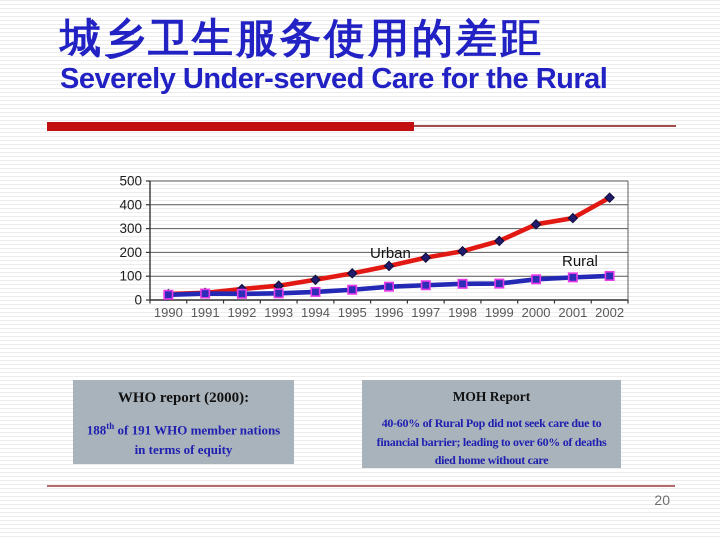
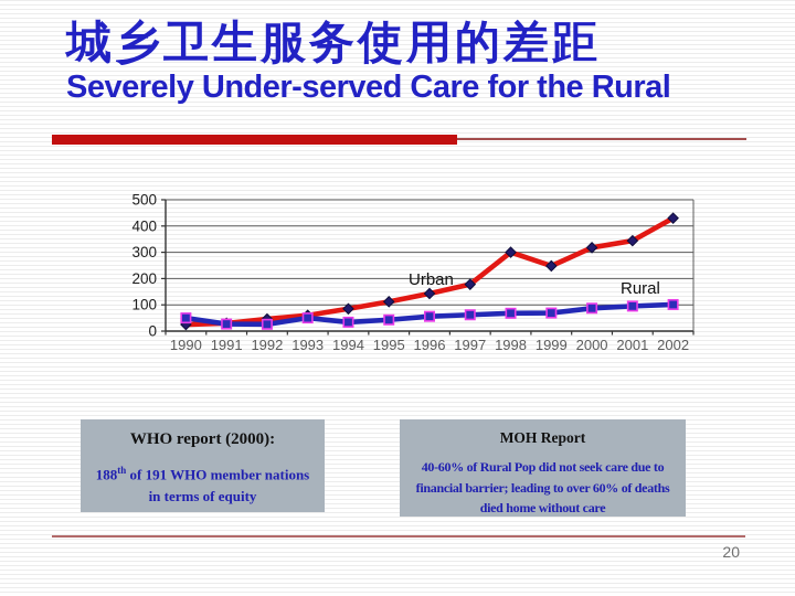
Rural/1990: 20 -> 50
Rural/1993: 30 -> 50
Urban/1998: 200 -> 300
